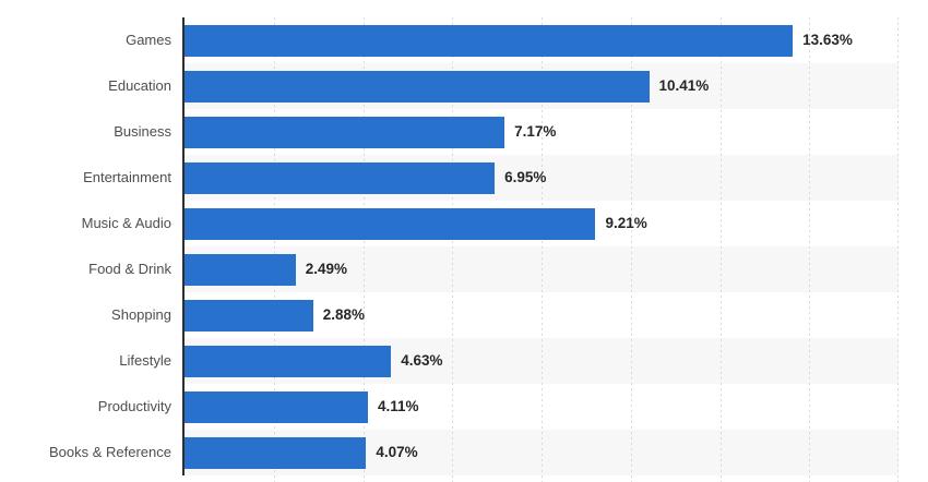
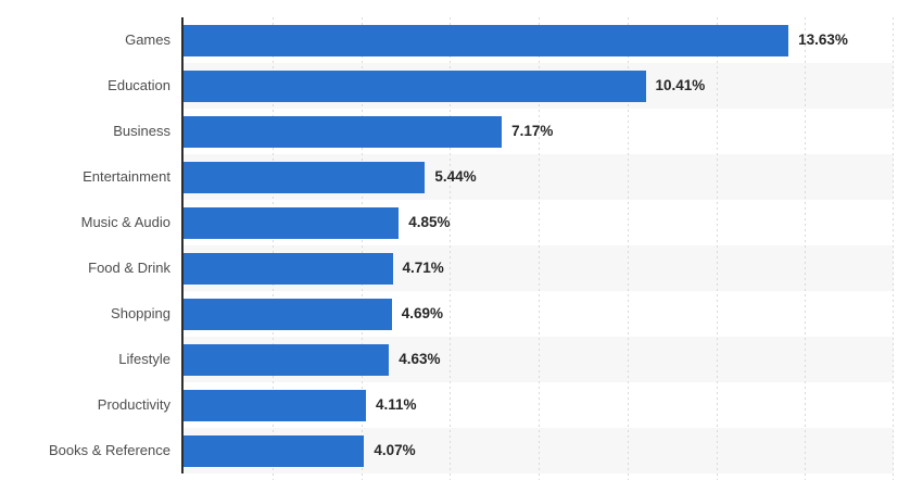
Entertainment: 6.95% -> 5.44%
Music & Audio: 9.21% -> 4.85%
Food & Drink: 2.49% -> 4.71%
Shopping: 2.88% -> 4.69%
